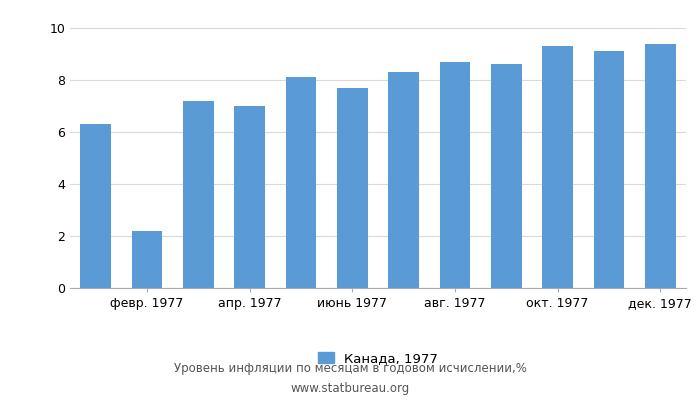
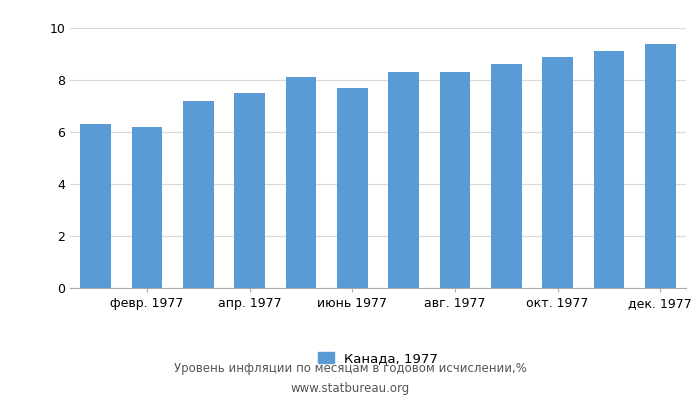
февр. 1977: 2.2 -> 6.2
апр. 1977: 7.0 -> 7.5
авг. 1977: 8.7 -> 8.3
окт. 1977: 9.3 -> 8.9
